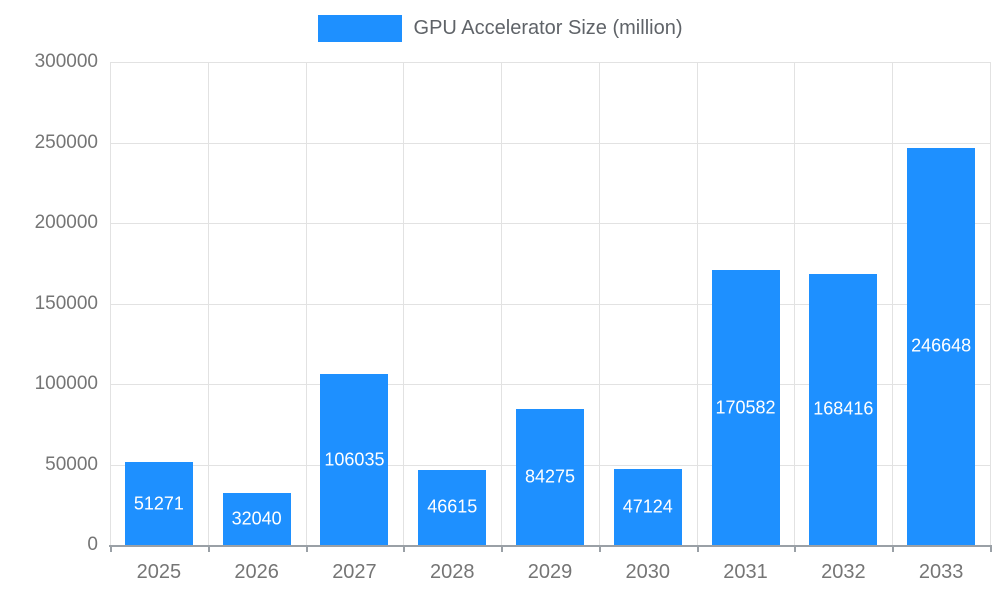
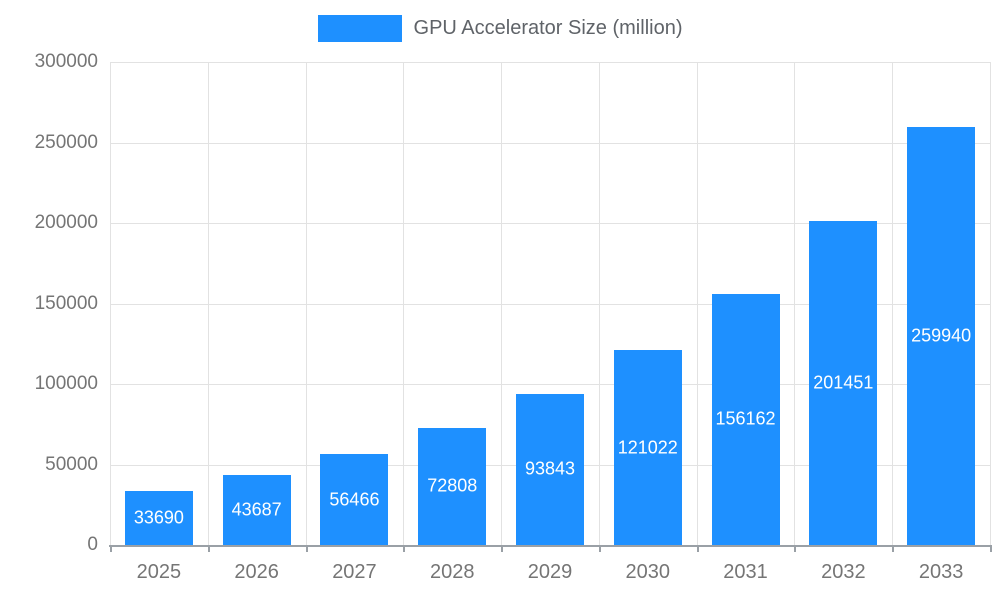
2025: 51271 -> 33690
2026: 32040 -> 43687
2027: 106035 -> 56466
2028: 46615 -> 72808
2029: 84275 -> 93843
2030: 47124 -> 121022
2031: 170582 -> 156162
2032: 168416 -> 201451
2033: 246648 -> 259940
